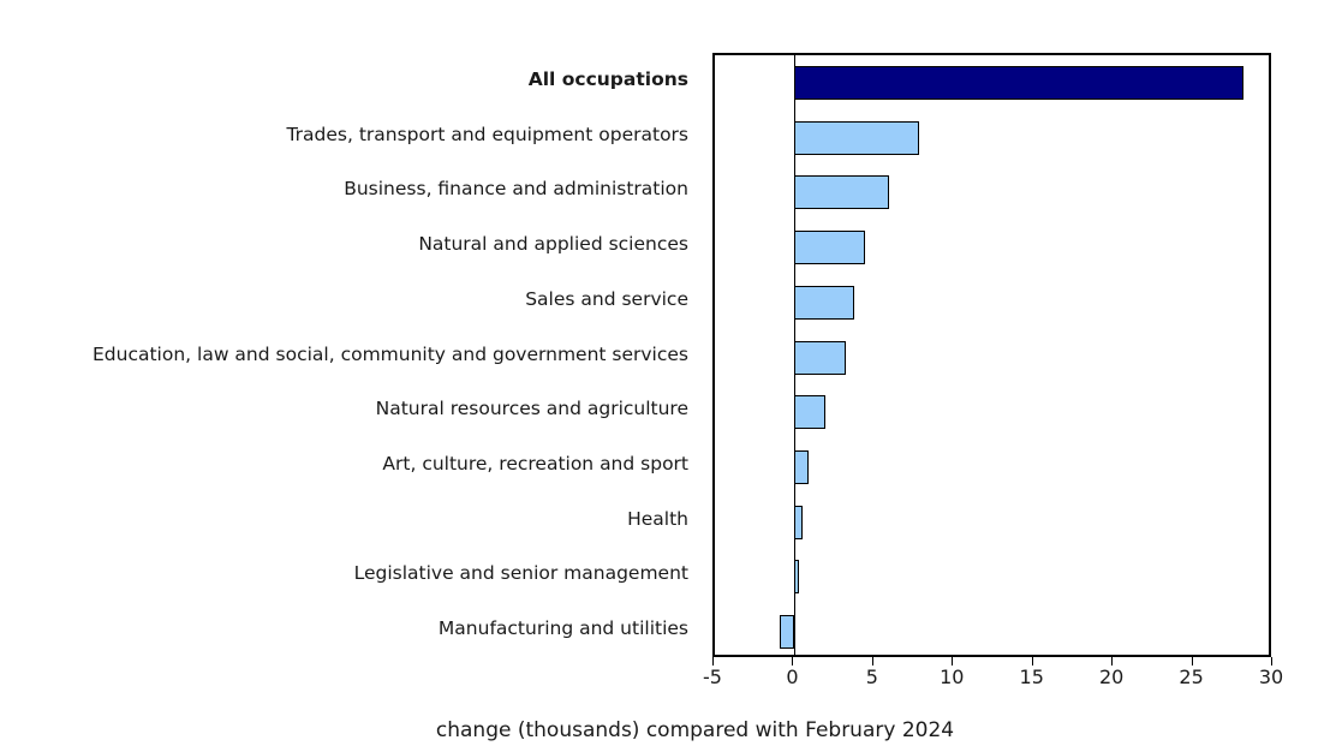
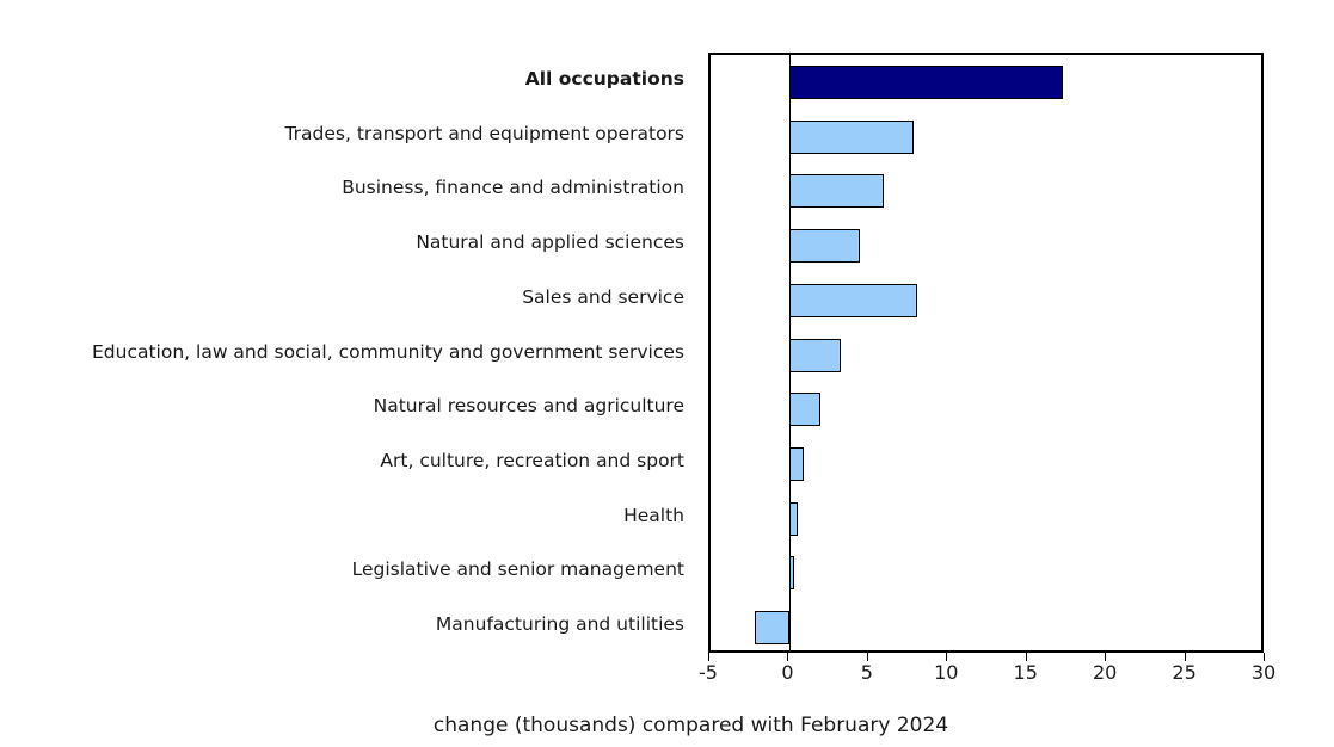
All occupations: 28.1 -> 17.2
Sales and service: 3.7 -> 8.0
Manufacturing and utilities: -0.9 -> -2.2
